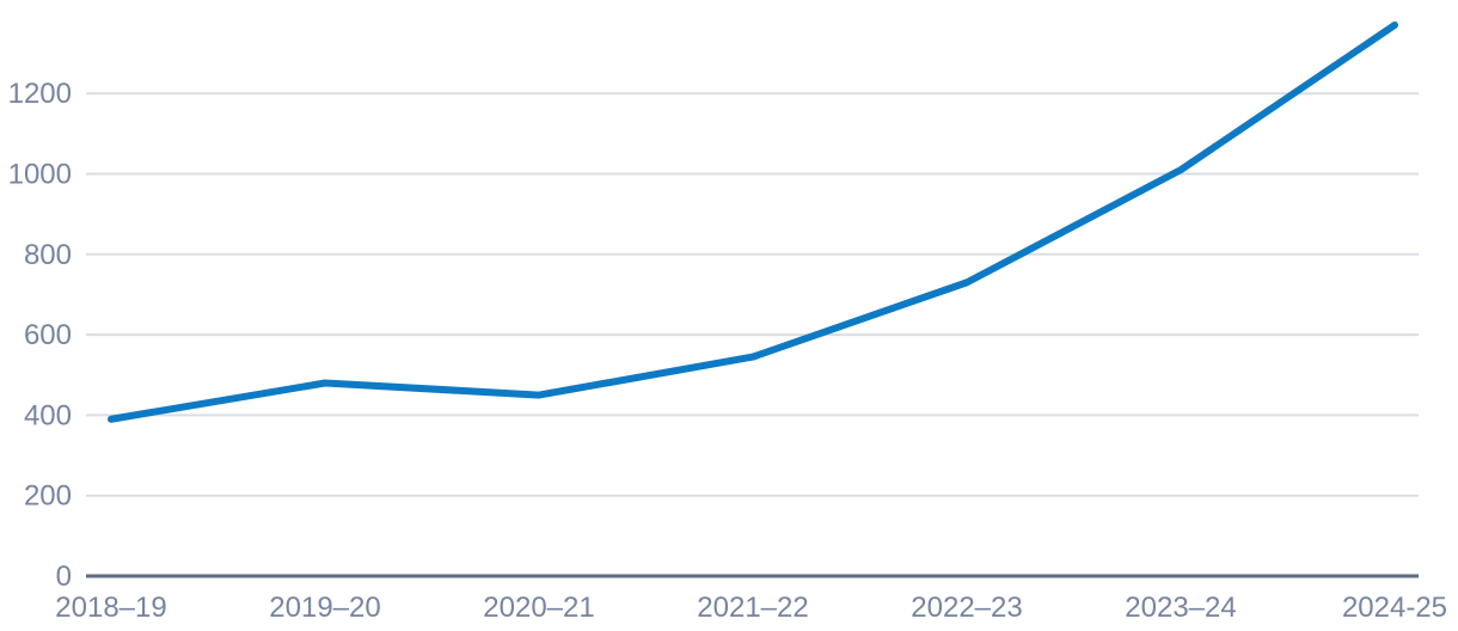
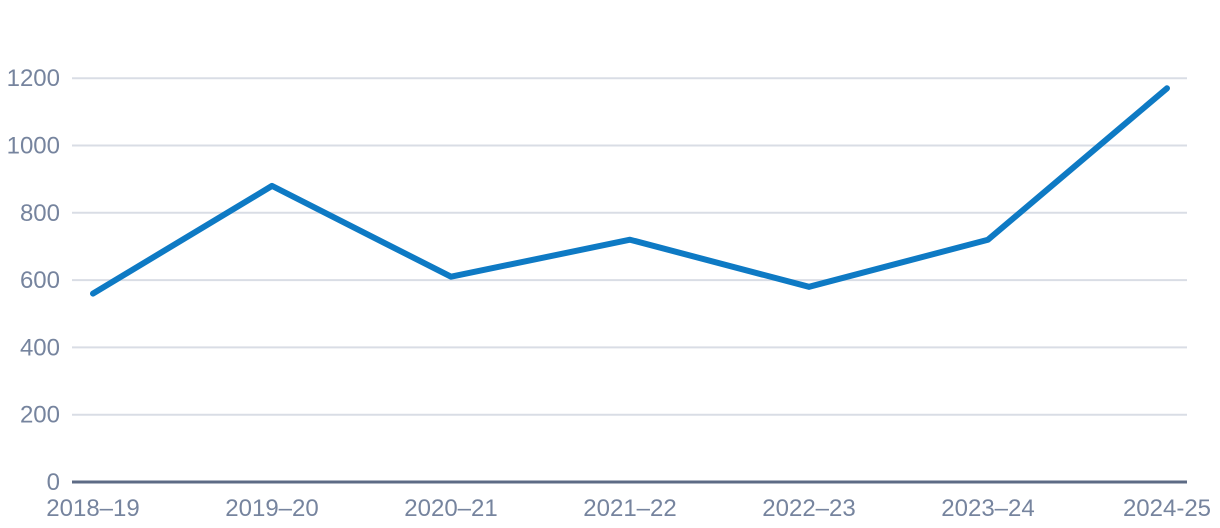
2018–19: 390 -> 560
2019–20: 480 -> 880
2020–21: 450 -> 610
2021–22: 540 -> 720
2022–23: 730 -> 580
2023–24: 1010 -> 720
2024-25: 1370 -> 1170
